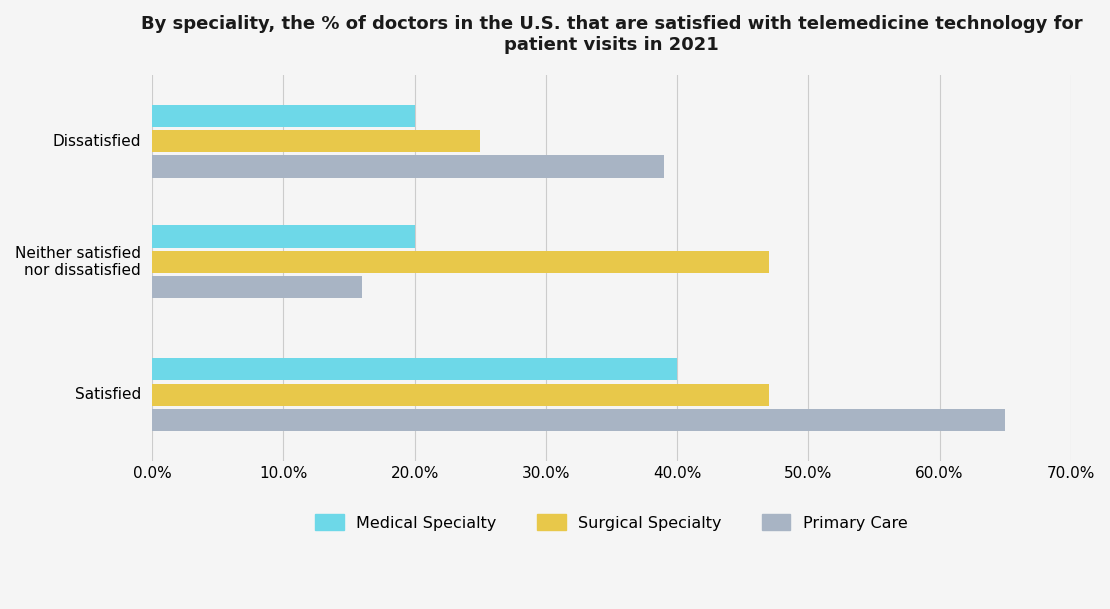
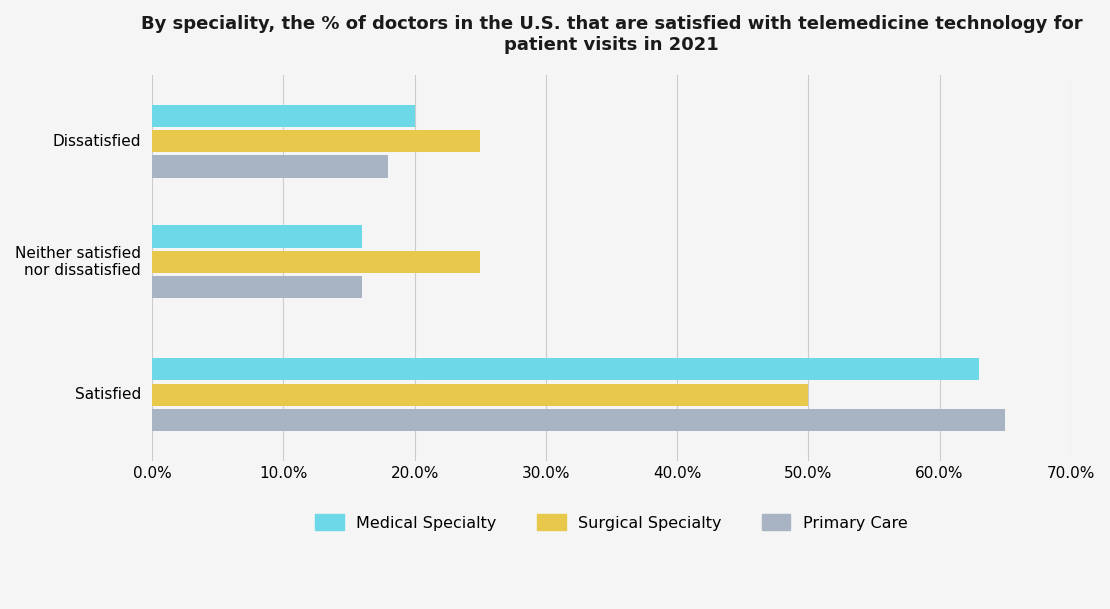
Primary Care/Dissatisfied: 39% -> 18%
Medical Specialty/Neither satisfied nor dissatisfied: 20% -> 16%
Surgical Specialty/Neither satisfied nor dissatisfied: 47% -> 25%
Medical Specialty/Satisfied: 40% -> 63%
Surgical Specialty/Satisfied: 47% -> 50%
